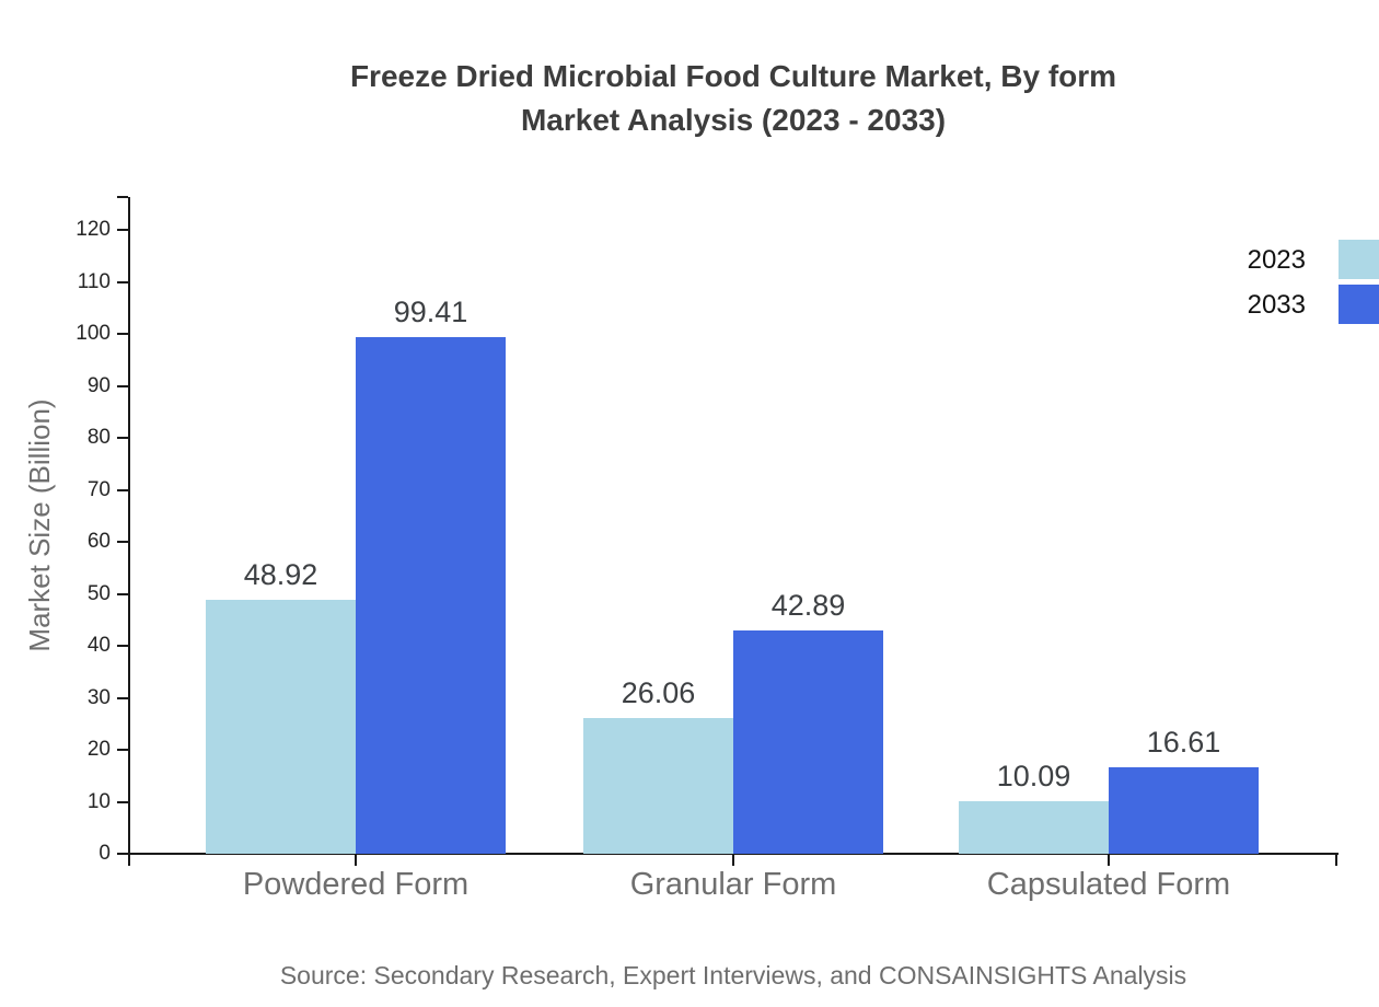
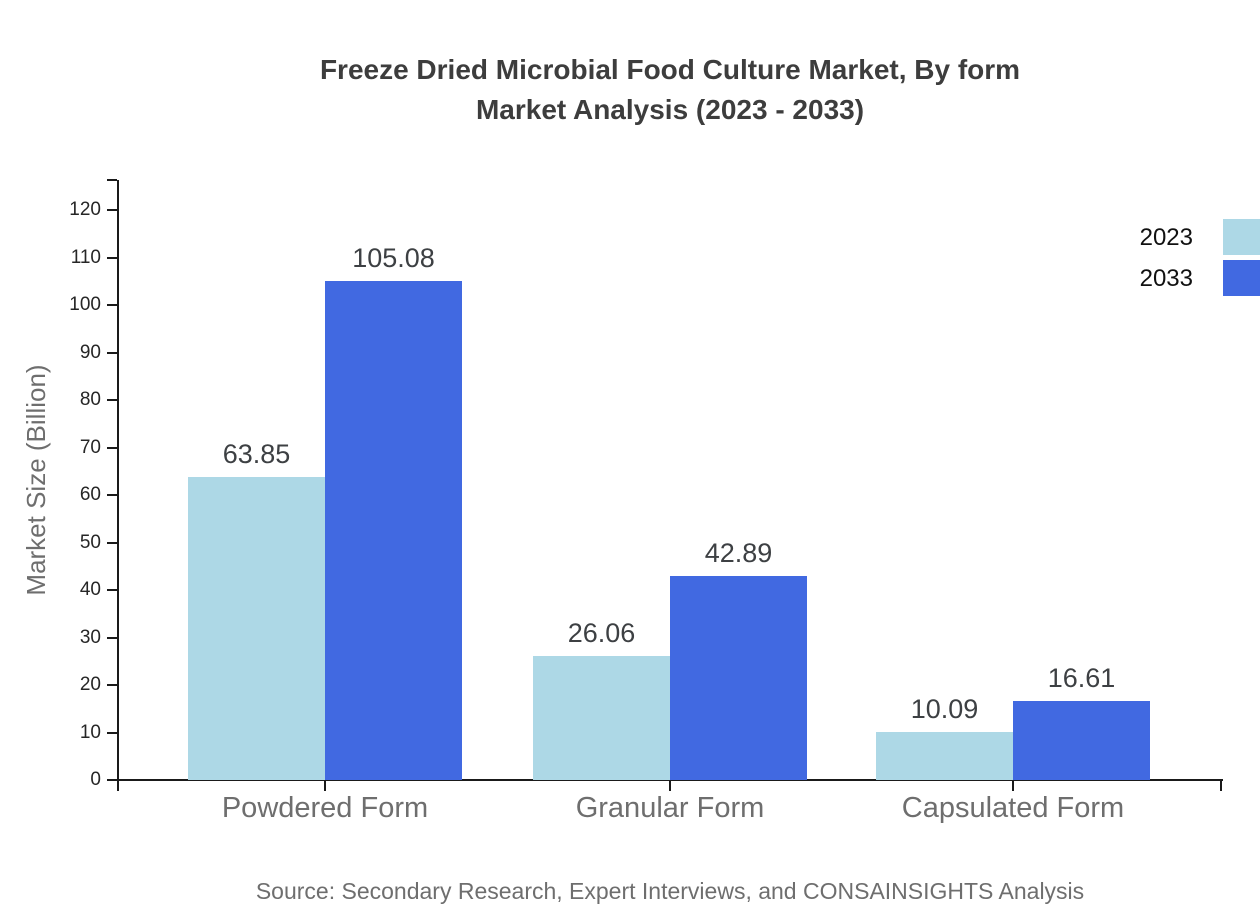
2023/Powdered Form: 48.92 -> 63.85
2033/Powdered Form: 99.41 -> 105.08
